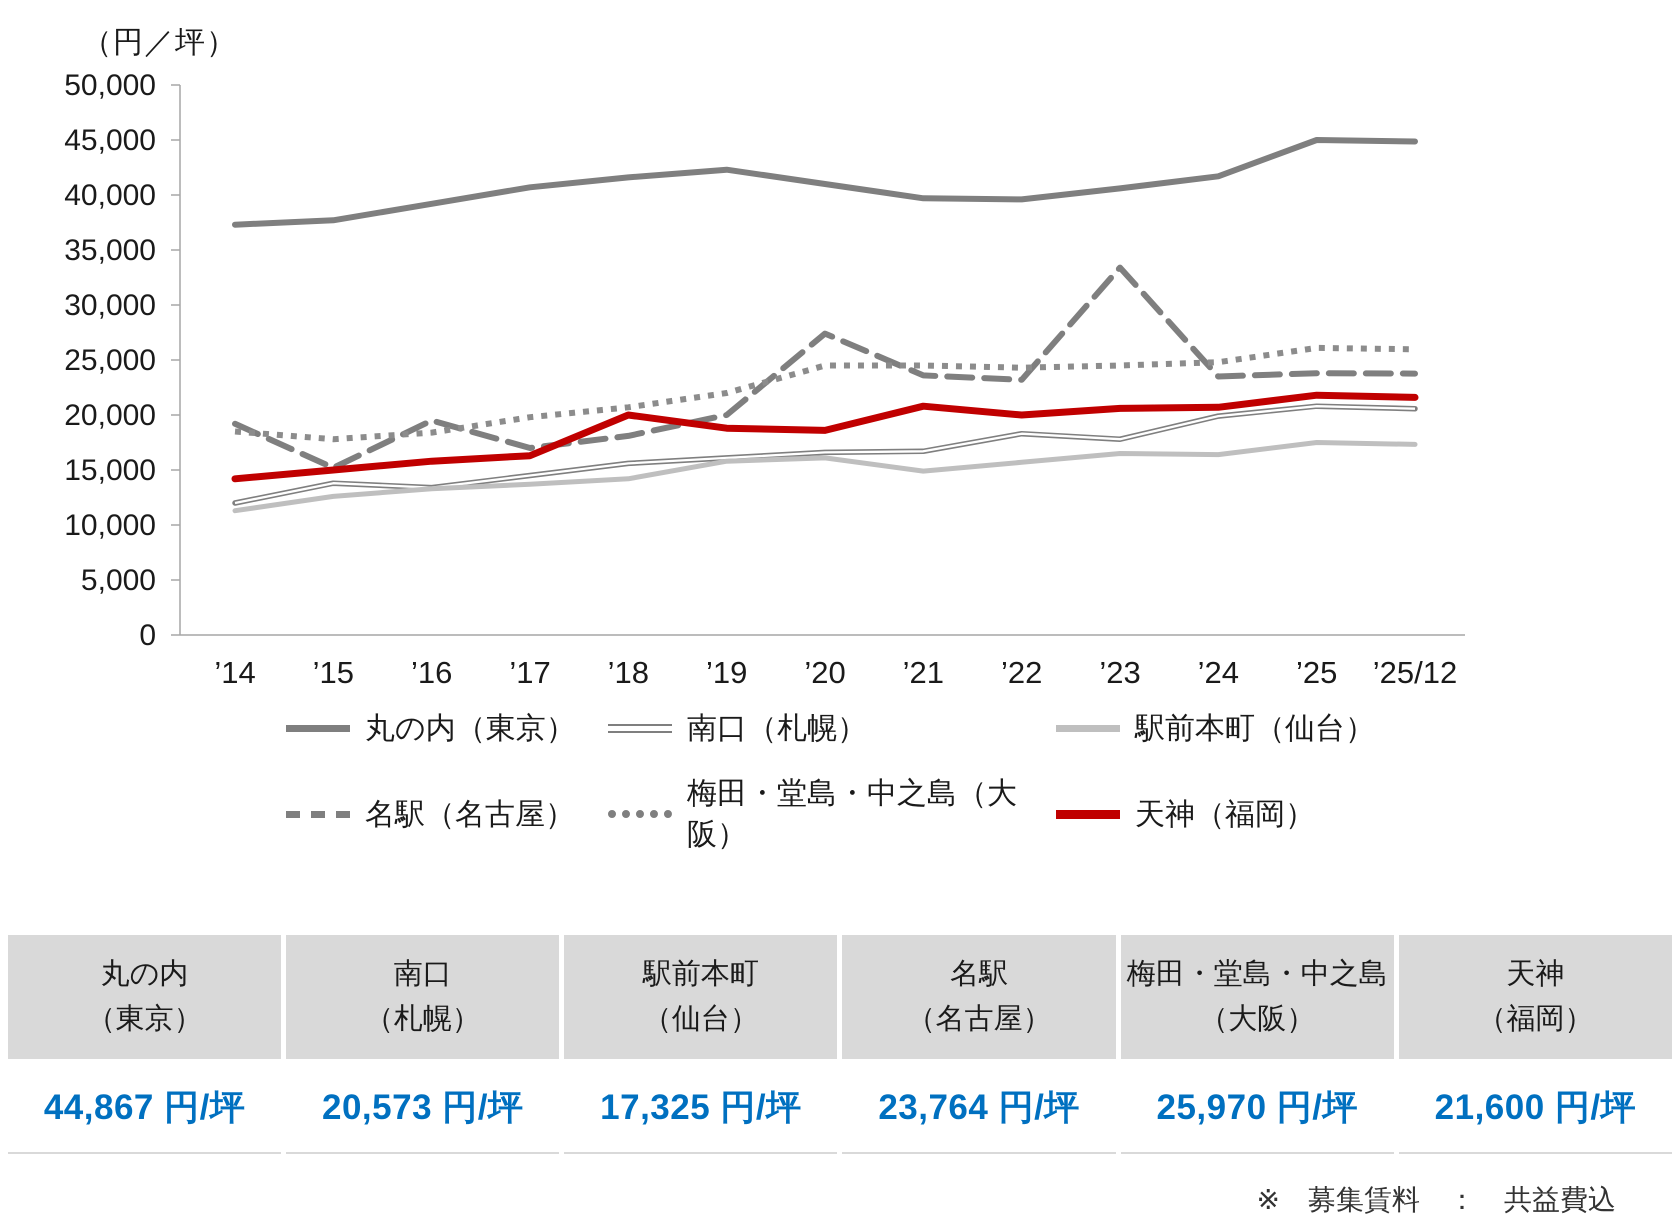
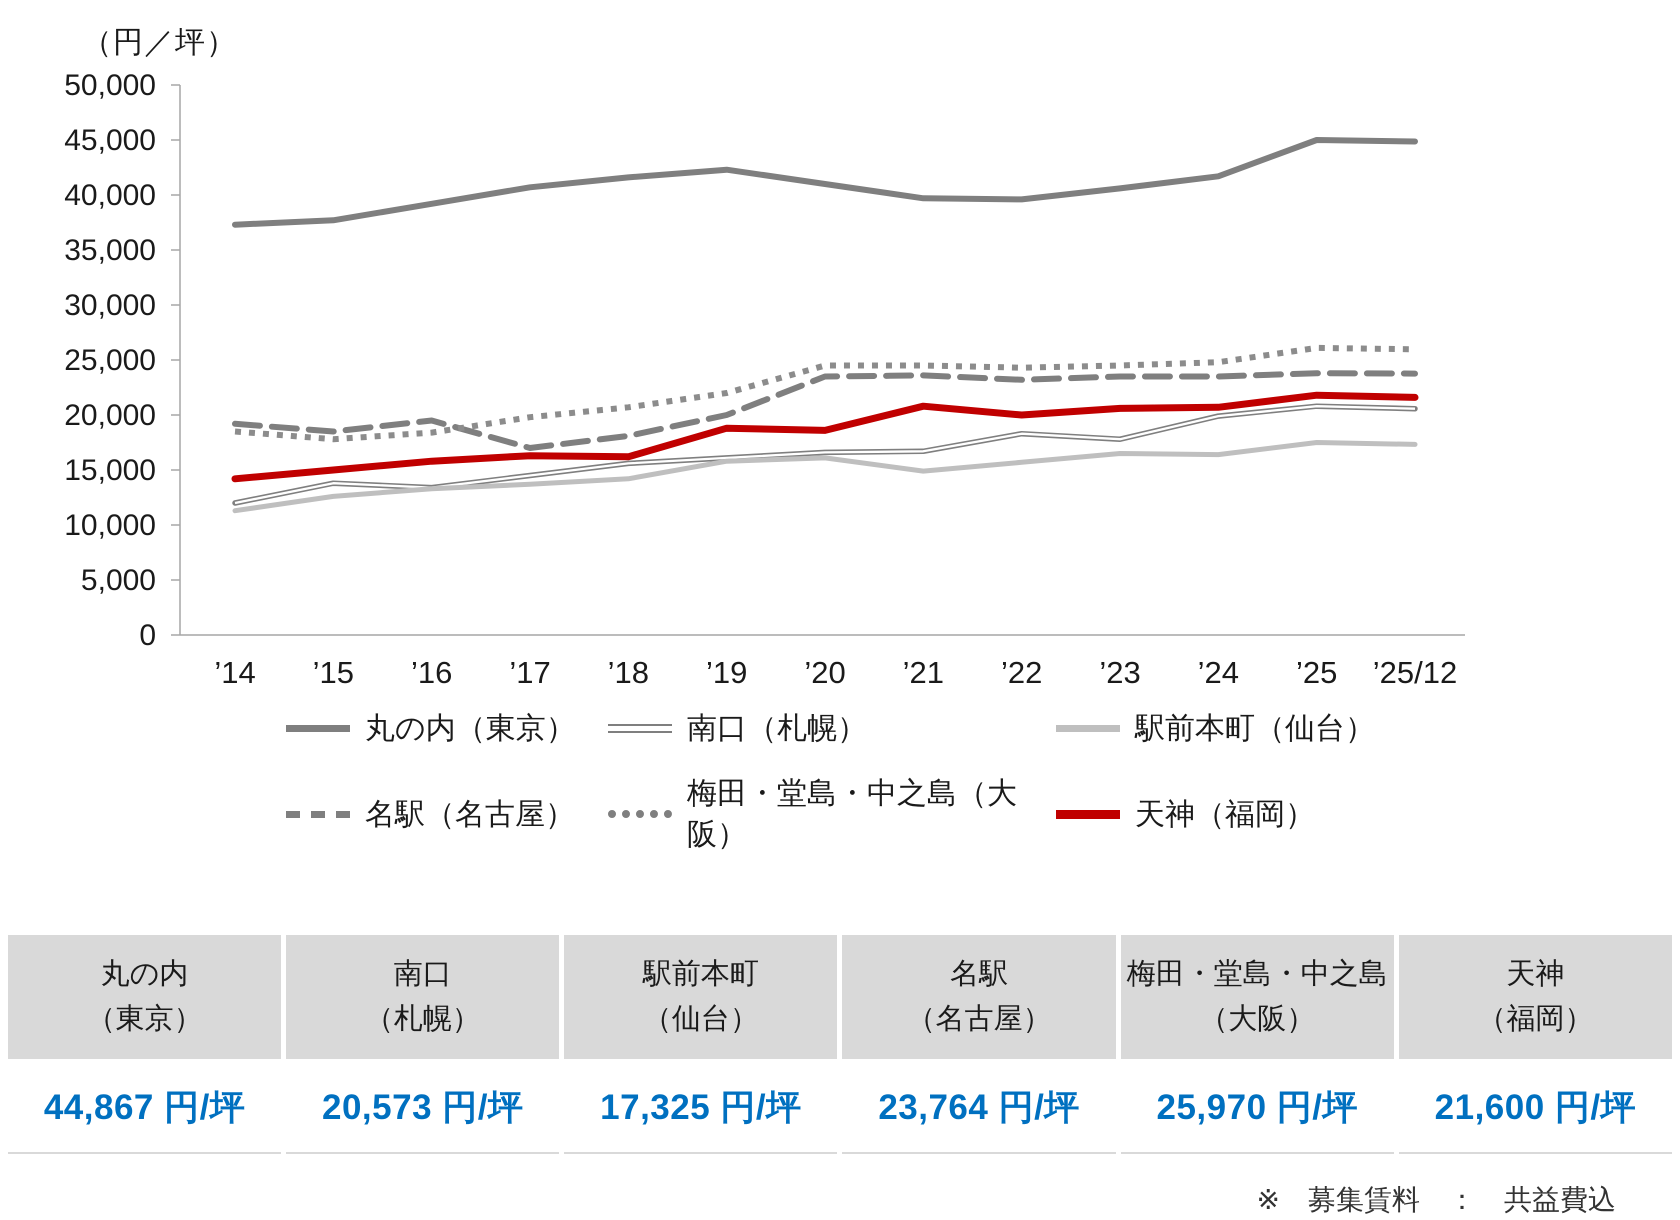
名駅（名古屋）/’15: 15200 -> 18500
天神（福岡）/’18: 20000 -> 16200
名駅（名古屋）/’20: 27400 -> 23500
名駅（名古屋）/’23: 33400 -> 23500
